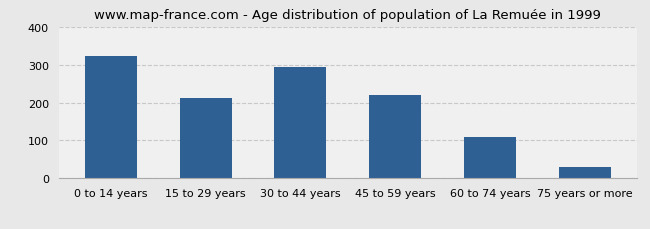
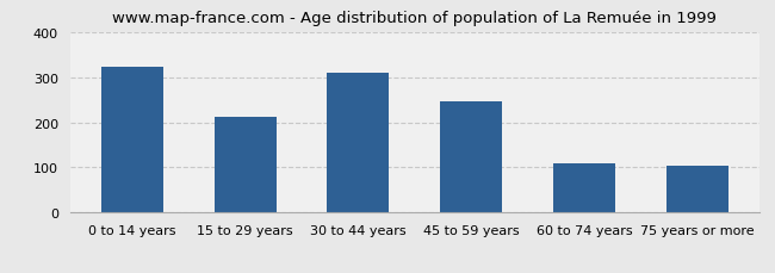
30 to 44 years: 294 -> 310
45 to 59 years: 220 -> 245
75 years or more: 30 -> 105
